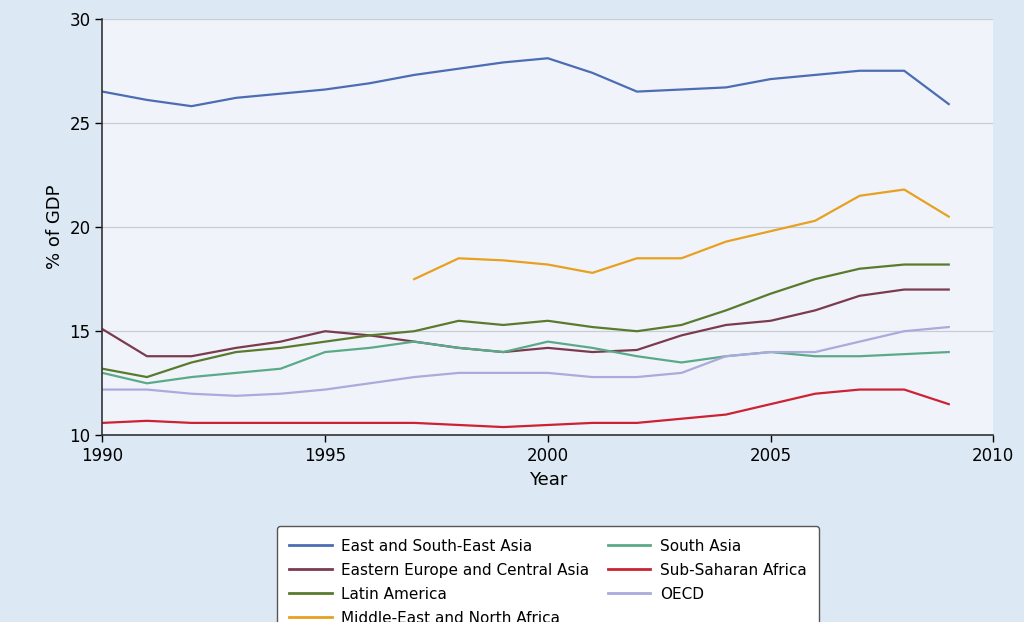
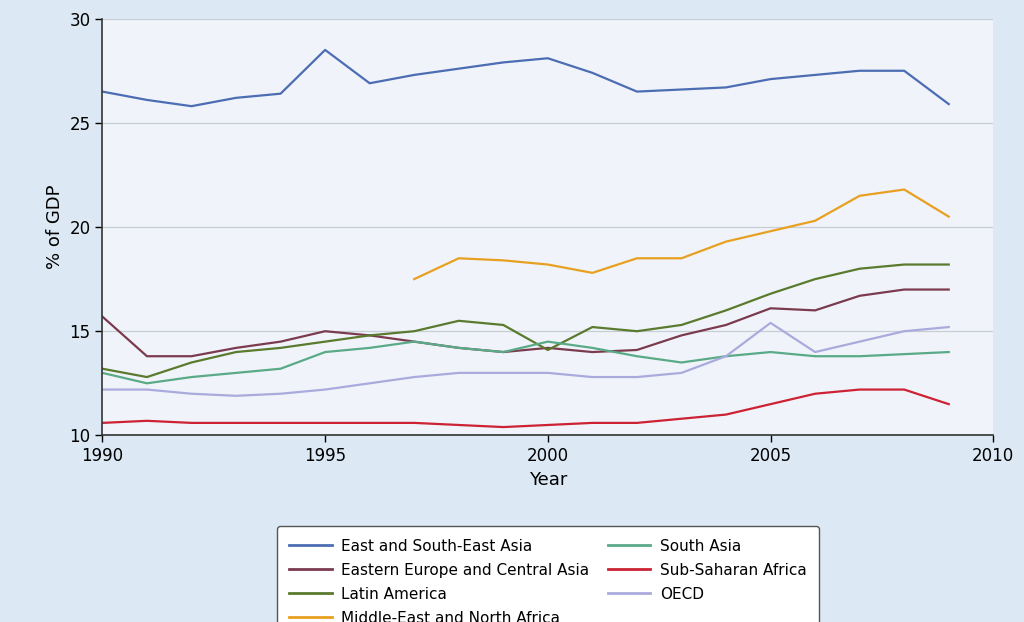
Eastern Europe and Central Asia/1990: 15.1 -> 15.7
East and South-East Asia/1995: 26.6 -> 28.5
Latin America/2000: 15.5 -> 14.1
Eastern Europe and Central Asia/2005: 15.5 -> 16.1
OECD/2005: 14.0 -> 15.4
